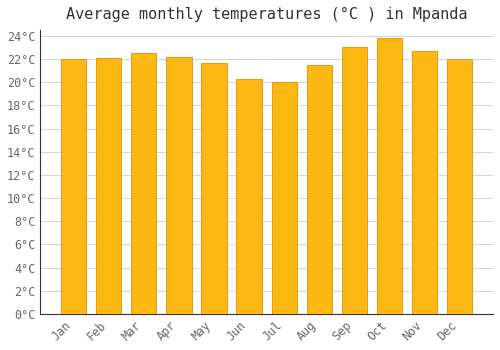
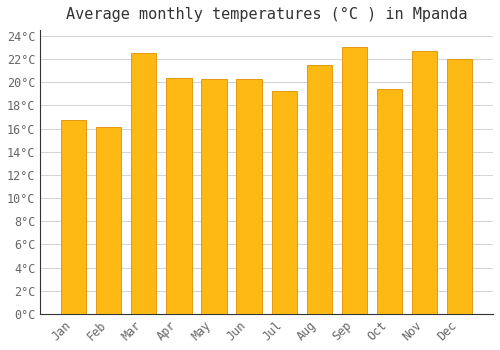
Jan: 22.0°C -> 16.7°C
Feb: 22.1°C -> 16.1°C
Apr: 22.2°C -> 20.4°C
May: 21.7°C -> 20.3°C
Jul: 20.0°C -> 19.2°C
Oct: 23.8°C -> 19.4°C
